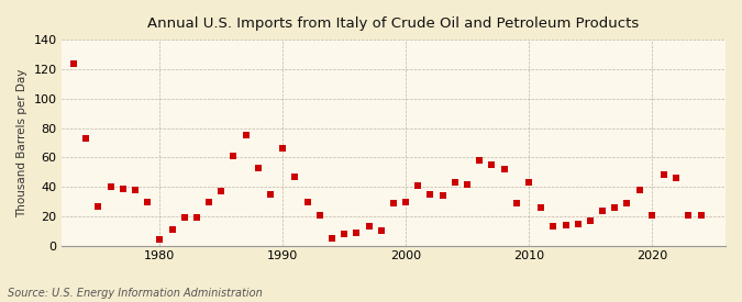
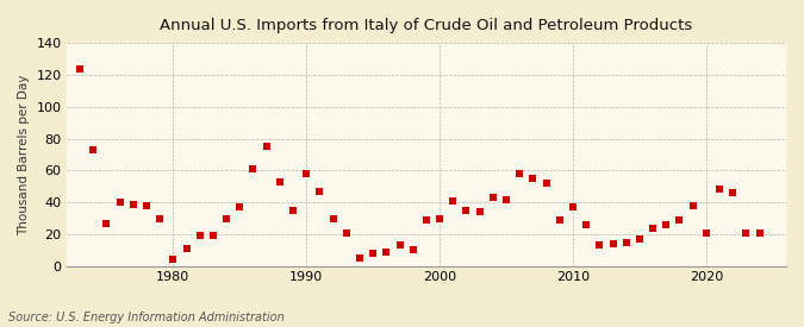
1990: 66 -> 58
2010: 43 -> 37
